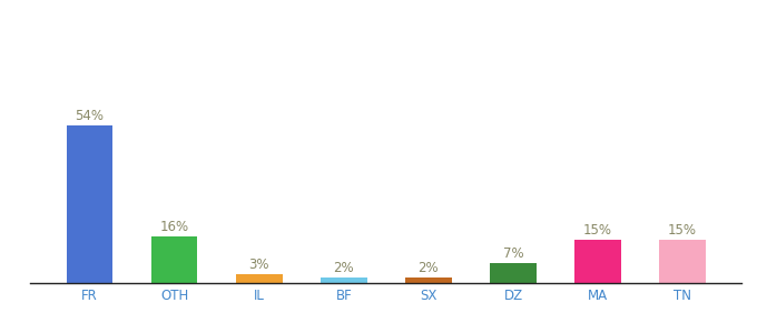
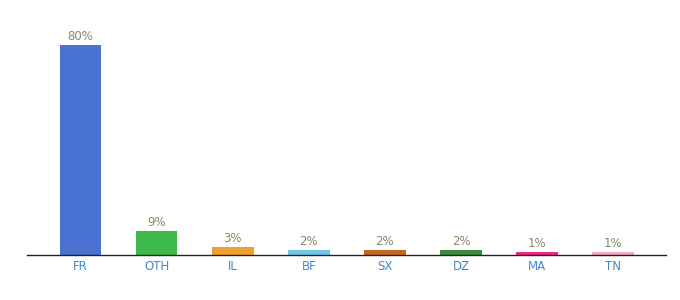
FR: 54% -> 80%
OTH: 16% -> 9%
DZ: 7% -> 2%
MA: 15% -> 1%
TN: 15% -> 1%
